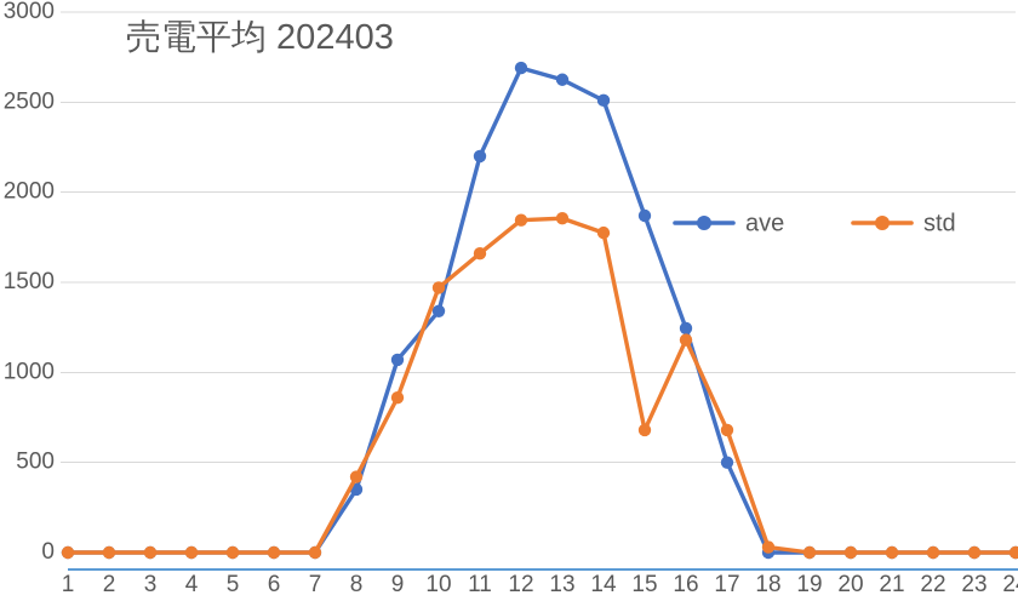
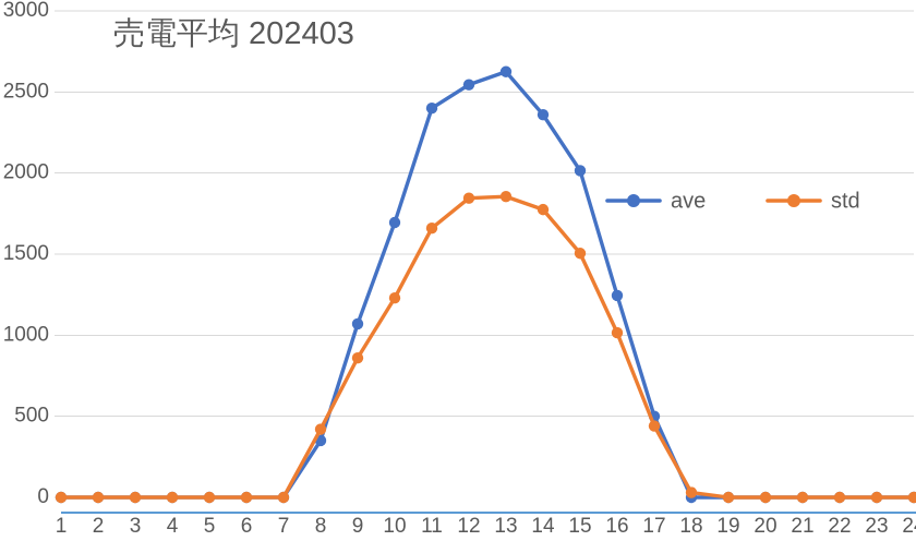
ave/10: 1340 -> 1700
std/10: 1470 -> 1230
ave/11: 2200 -> 2400
ave/12: 2690 -> 2540
ave/14: 2510 -> 2360
ave/15: 1870 -> 2020
std/15: 680 -> 1500
std/16: 1180 -> 1020
std/17: 680 -> 440
